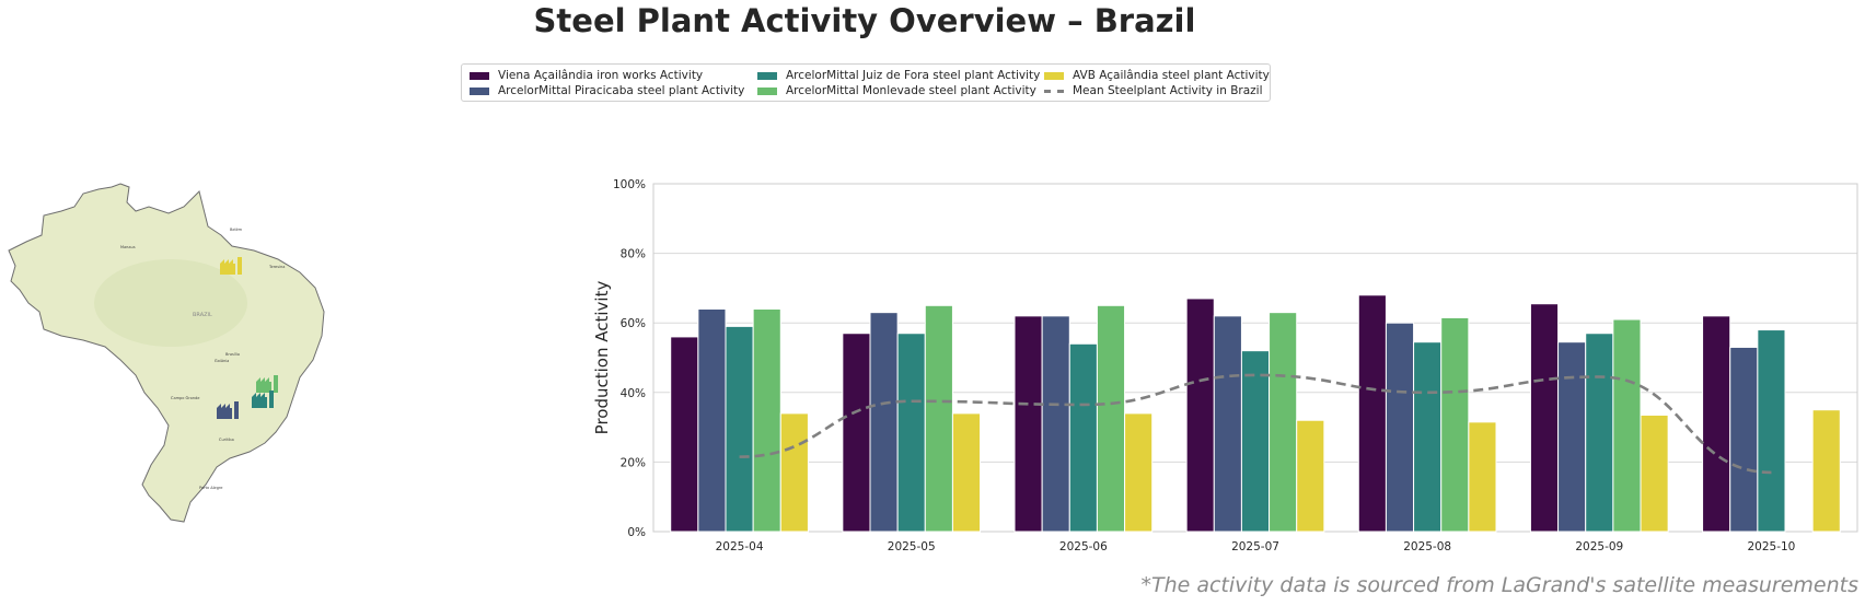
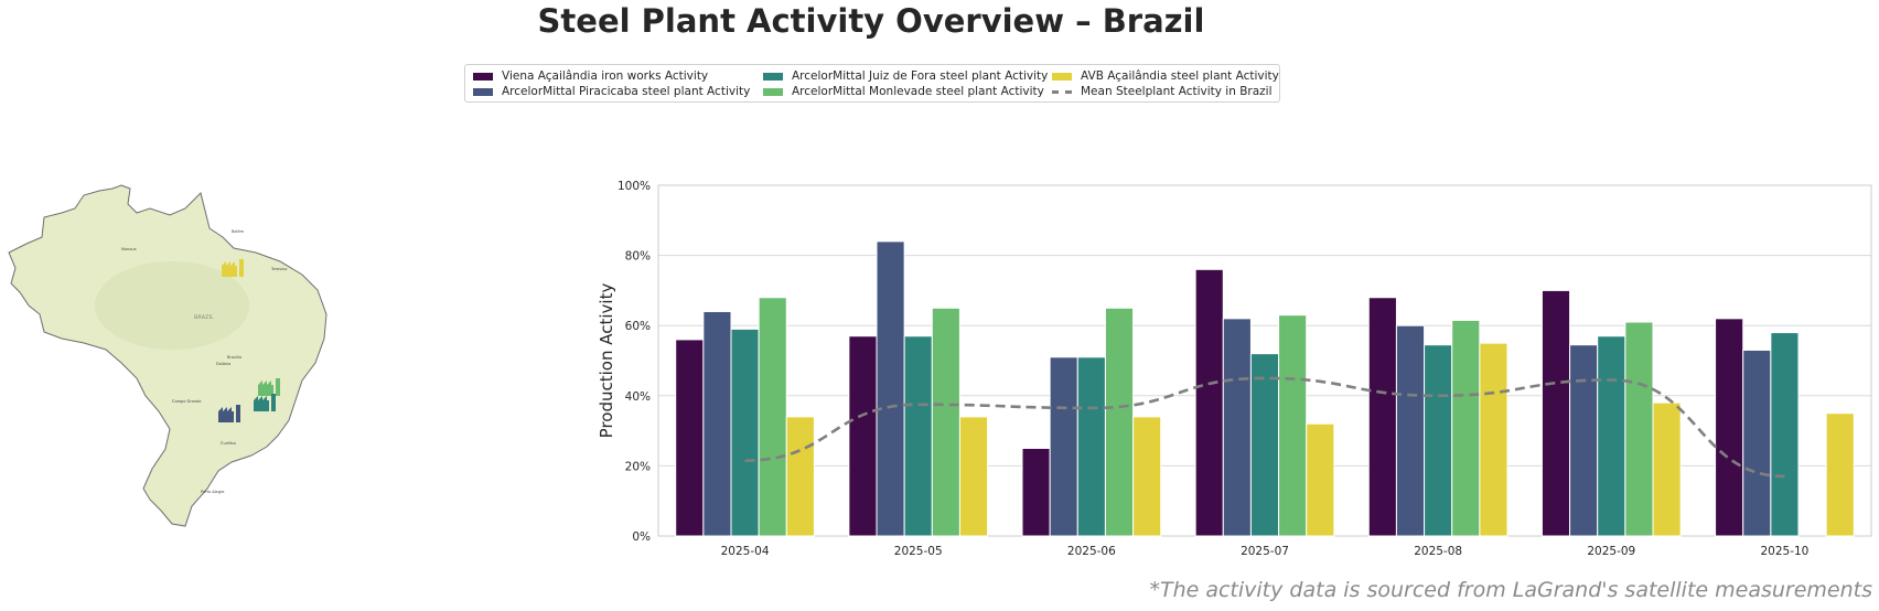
ArcelorMittal Monlevade steel plant Activity/2025-04: 64% -> 68%
ArcelorMittal Piracicaba steel plant Activity/2025-05: 63% -> 84%
Viena Açailândia iron works Activity/2025-06: 62% -> 25%
ArcelorMittal Piracicaba steel plant Activity/2025-06: 62% -> 51%
ArcelorMittal Juiz de Fora steel plant Activity/2025-06: 54% -> 51%
Viena Açailândia iron works Activity/2025-07: 67% -> 76%
AVB Açailândia steel plant Activity/2025-08: 32% -> 55%
Viena Açailândia iron works Activity/2025-09: 66% -> 70%
AVB Açailândia steel plant Activity/2025-09: 34% -> 38%
